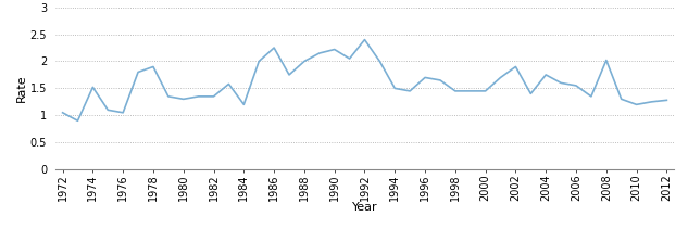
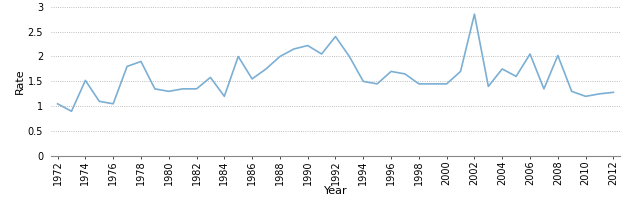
1986: 2.25 -> 1.55
2002: 1.90 -> 2.85
2006: 1.55 -> 2.05
